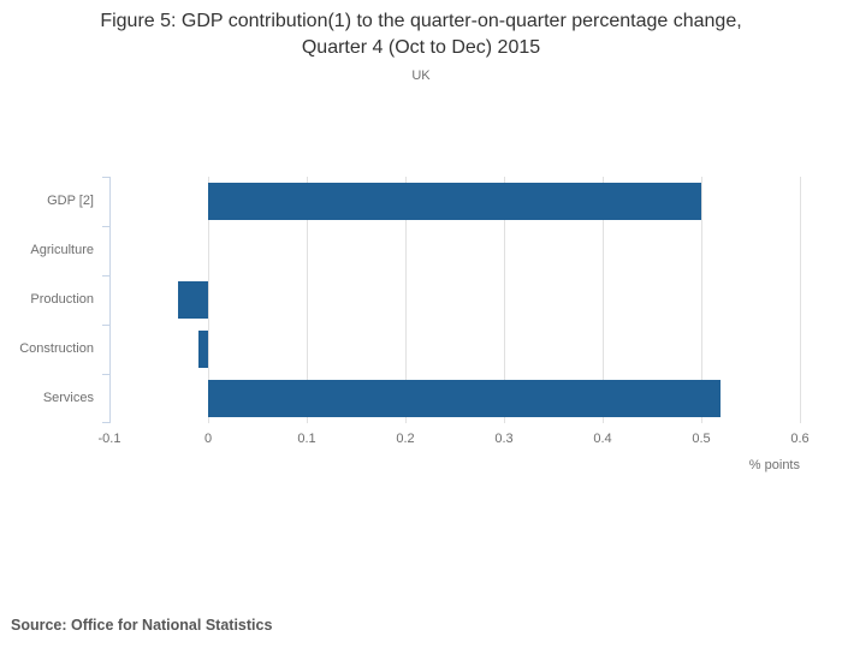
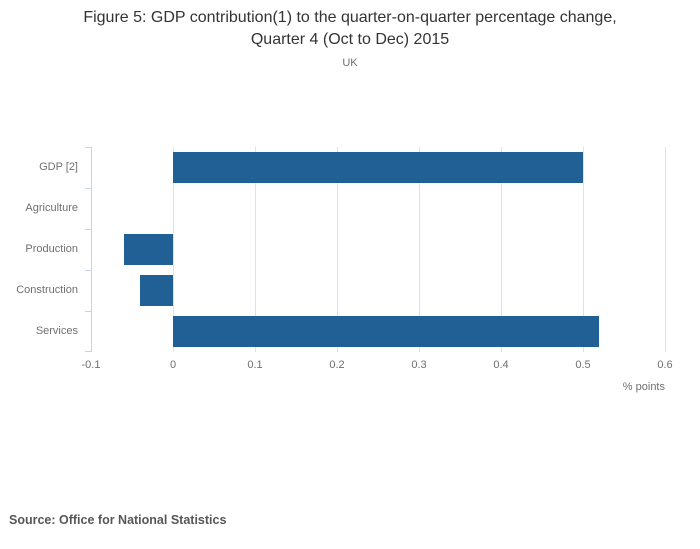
Production: -0.03 -> -0.06
Construction: -0.01 -> -0.04
